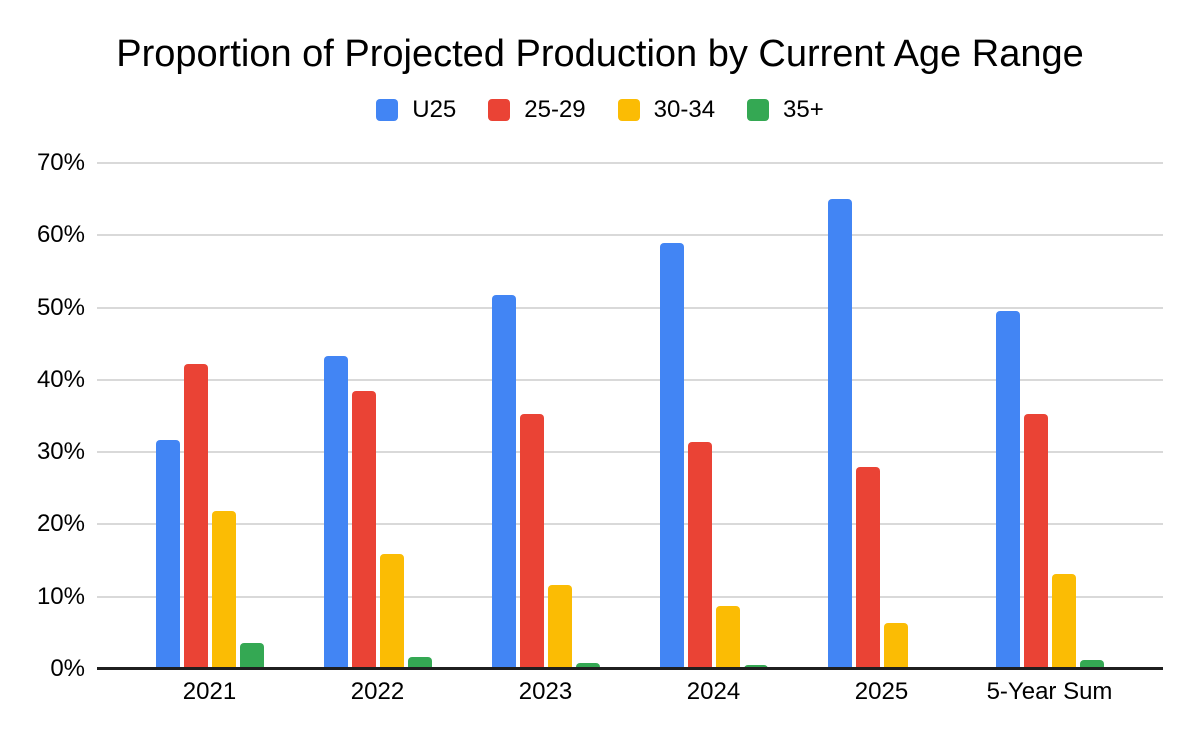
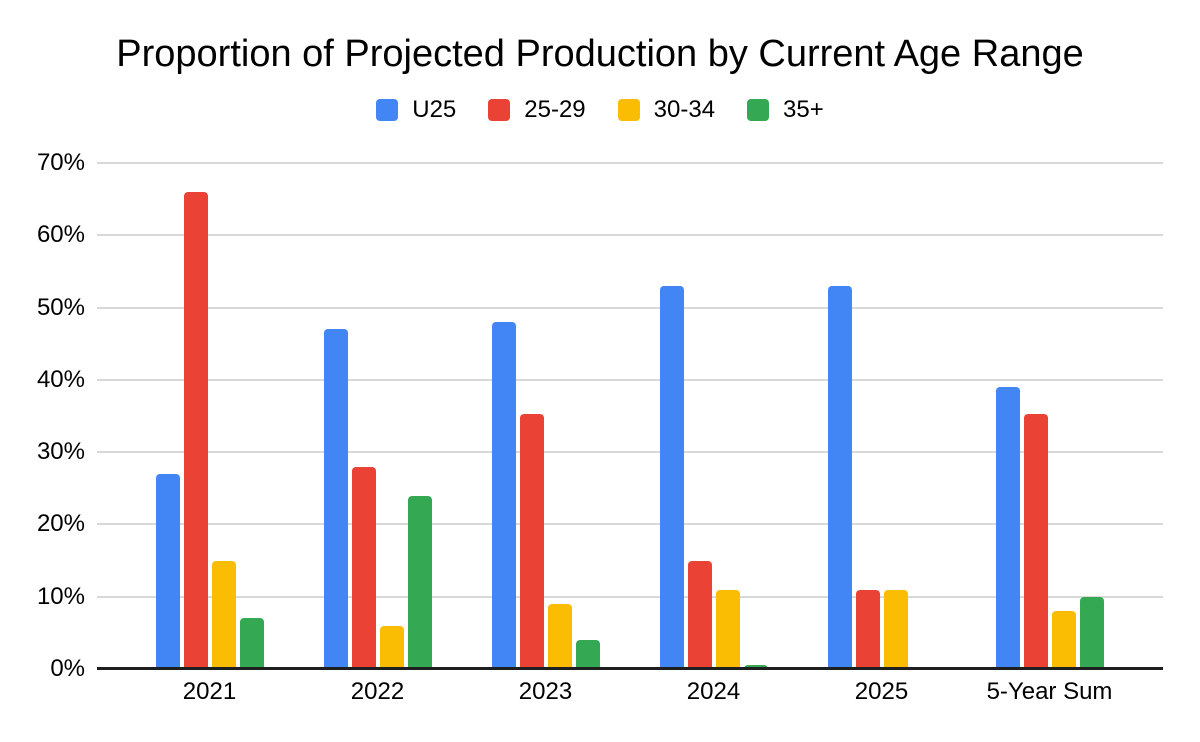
U25/2021: 32% -> 27%
25-29/2021: 42% -> 66%
30-34/2021: 22% -> 15%
35+/2021: 4% -> 7%
U25/2022: 43% -> 47%
25-29/2022: 38% -> 28%
30-34/2022: 16% -> 6%
35+/2022: 2% -> 24%
U25/2023: 52% -> 48%
30-34/2023: 12% -> 9%
35+/2023: 1% -> 4%
U25/2024: 59% -> 53%
25-29/2024: 31% -> 15%
30-34/2024: 9% -> 11%
U25/2025: 65% -> 53%
25-29/2025: 28% -> 11%
30-34/2025: 6% -> 11%
U25/5-Year Sum: 50% -> 39%
30-34/5-Year Sum: 13% -> 8%
35+/5-Year Sum: 1% -> 10%
